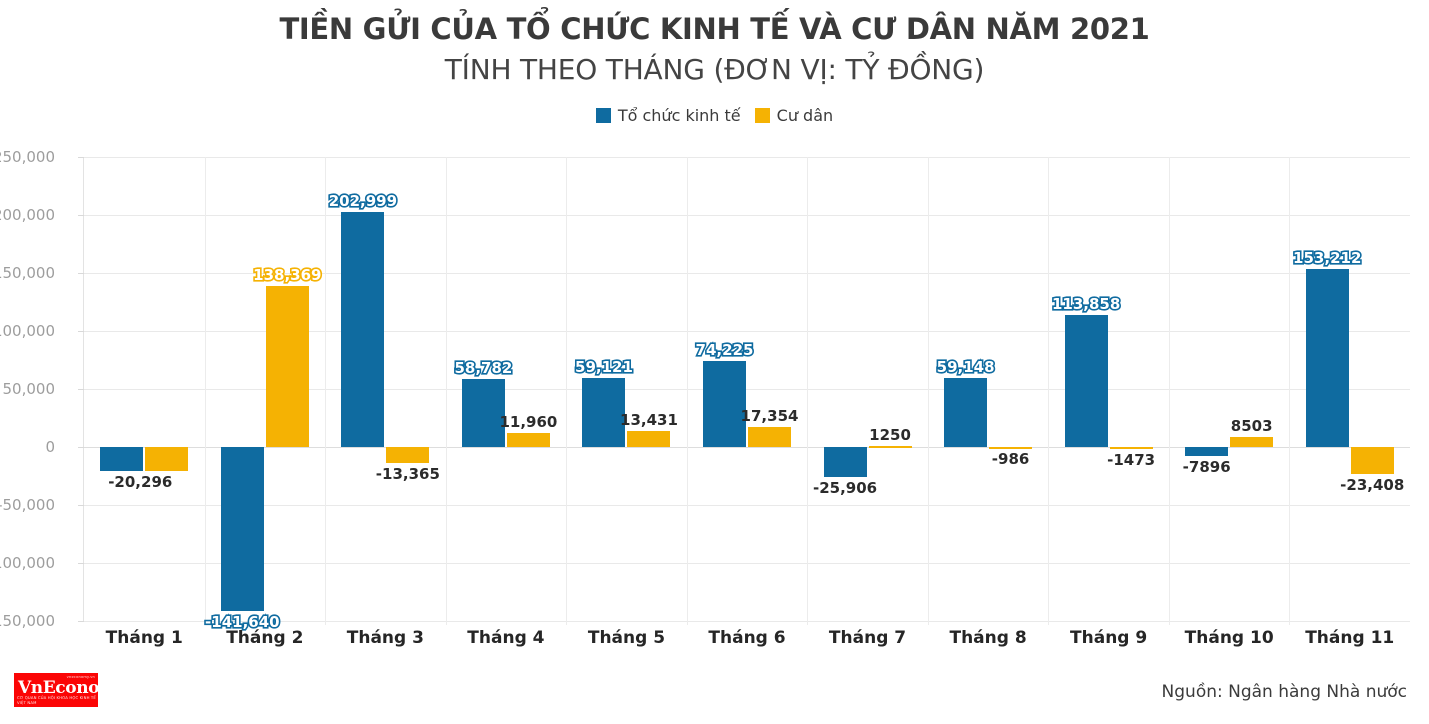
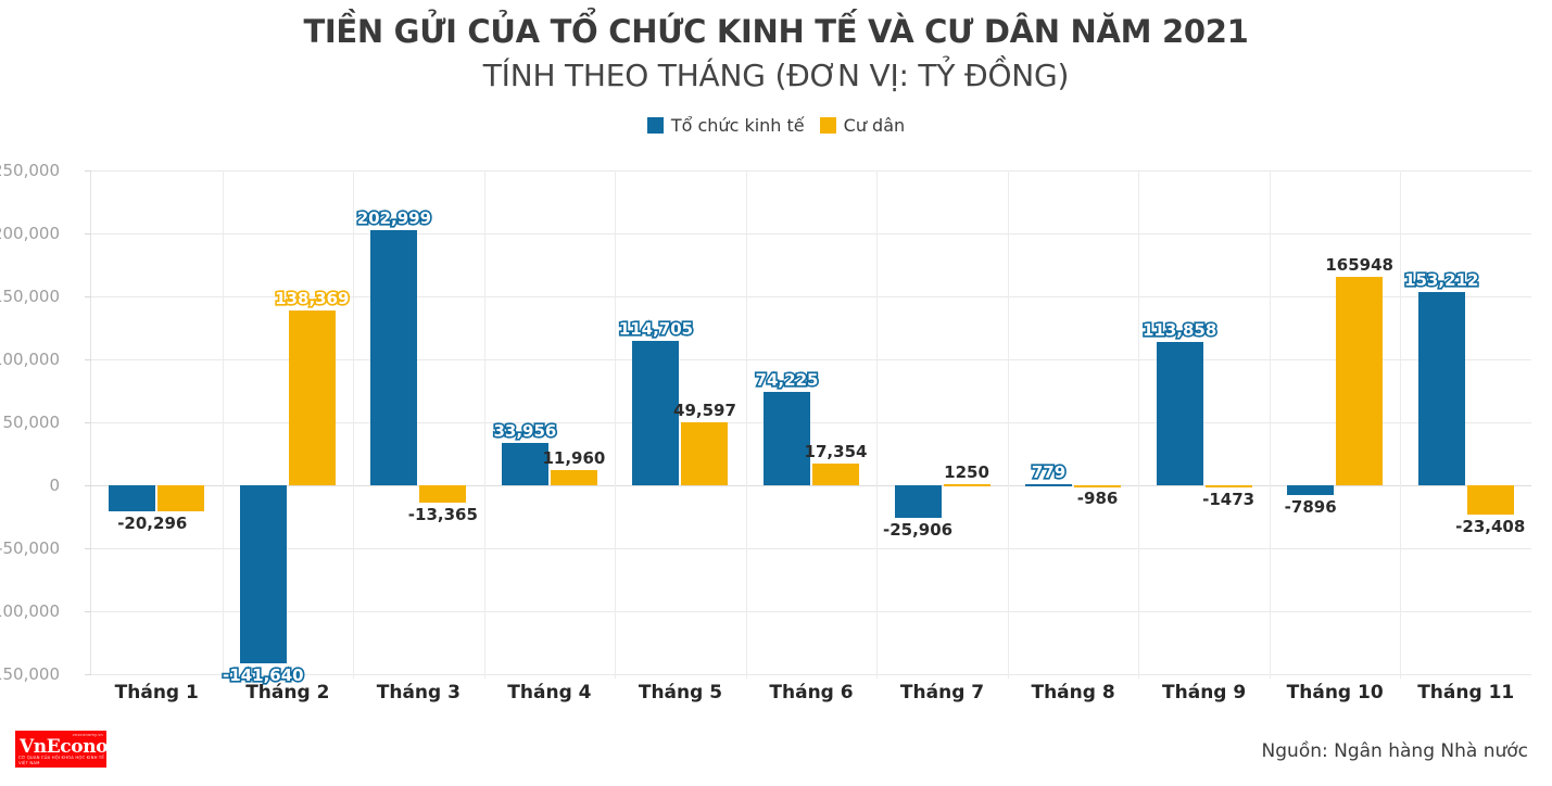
Tổ chức kinh tế/Tháng 4: 58,782 -> 33,956
Tổ chức kinh tế/Tháng 5: 59,121 -> 114,705
Cư dân/Tháng 5: 13,431 -> 49,597
Tổ chức kinh tế/Tháng 8: 59,148 -> 779
Cư dân/Tháng 10: 8503 -> 165948
